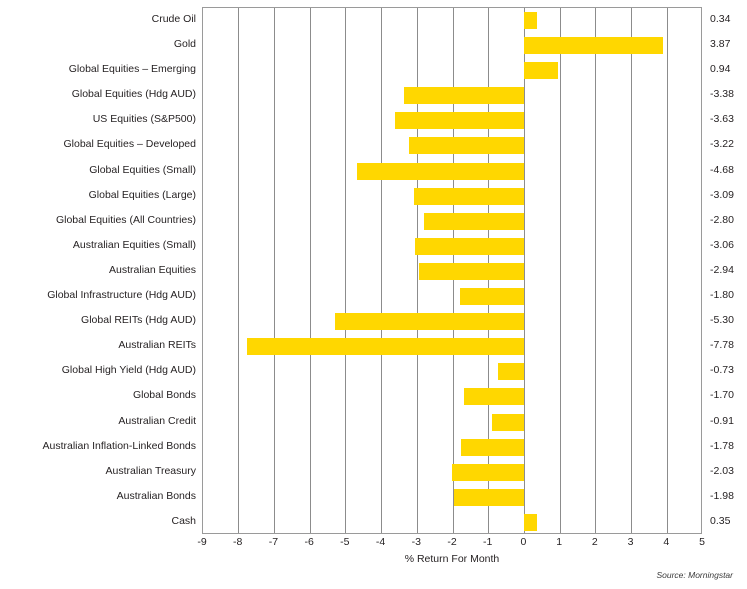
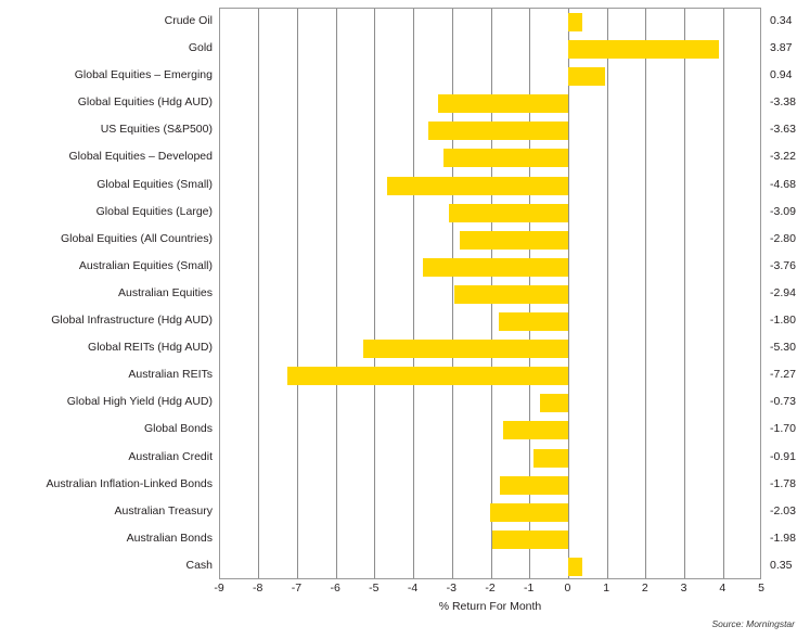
Australian Equities (Small): -3.06 -> -3.76
Australian REITs: -7.78 -> -7.27
